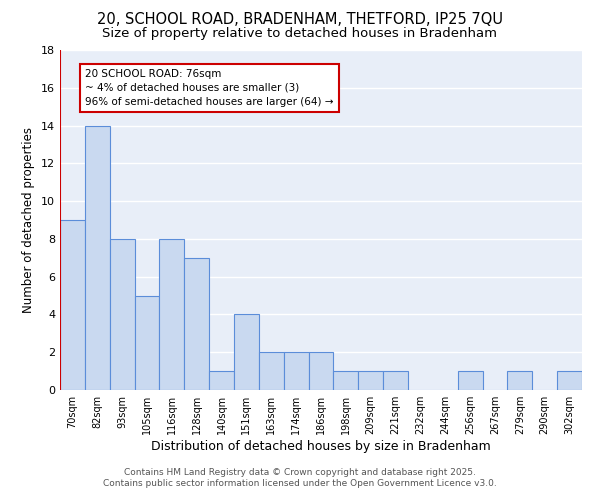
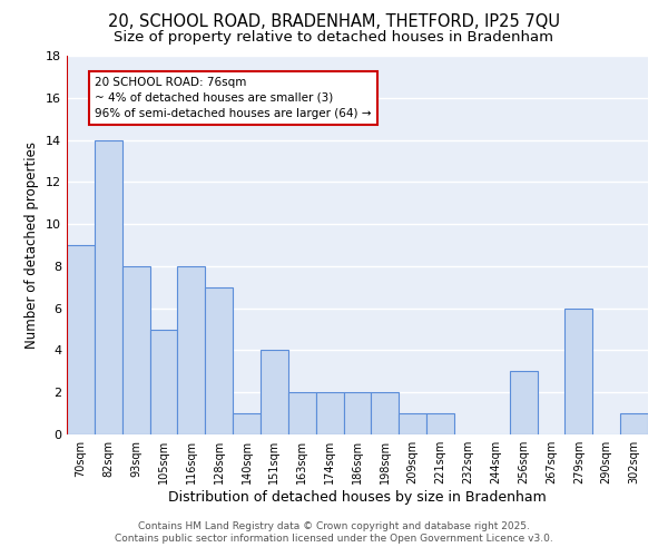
198sqm: 1 -> 2
256sqm: 1 -> 3
279sqm: 1 -> 6
